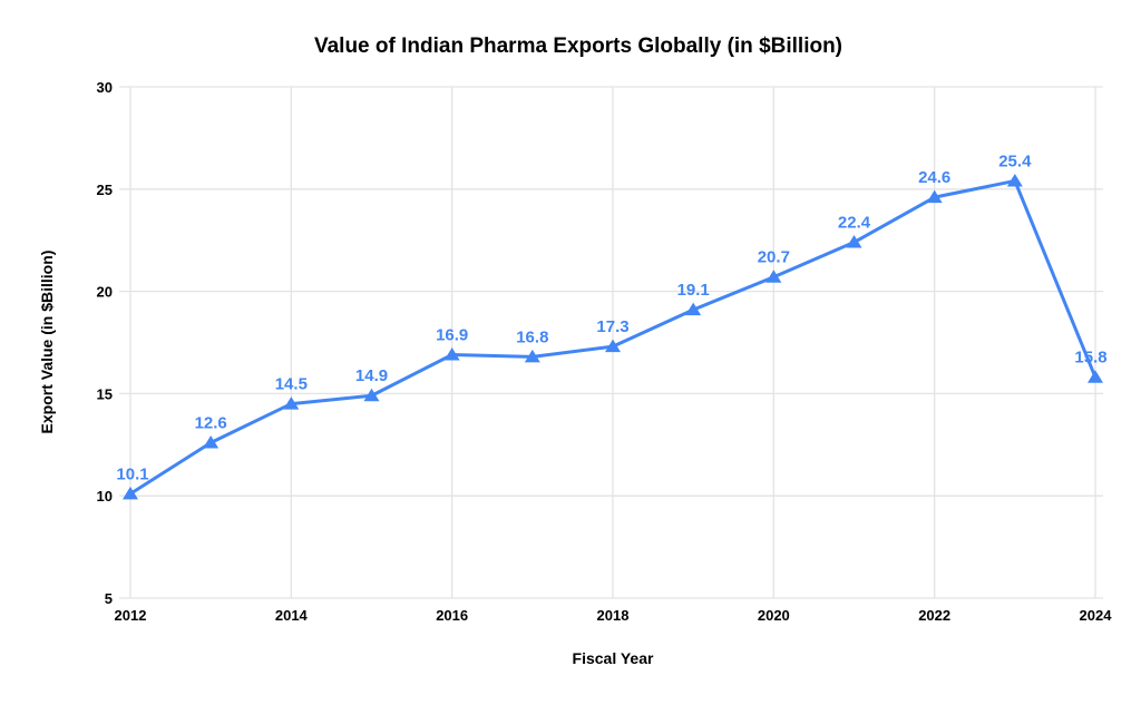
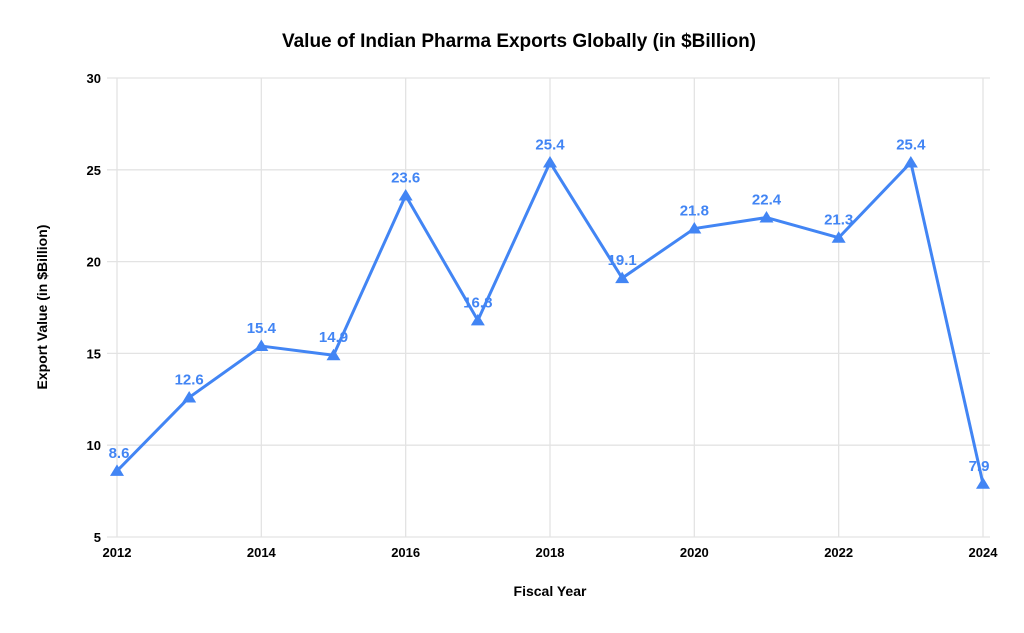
2012: 10.1 -> 8.6
2014: 14.5 -> 15.4
2016: 16.9 -> 23.6
2018: 17.3 -> 25.4
2020: 20.7 -> 21.8
2022: 24.6 -> 21.3
2024: 15.8 -> 7.9
